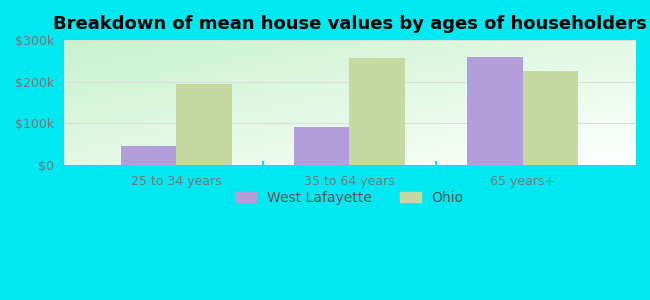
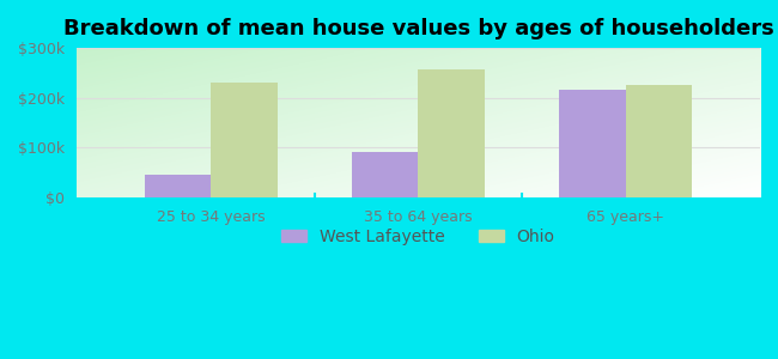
Ohio/25 to 34 years: $195k -> $230k
West Lafayette/65 years+: $260k -> $215k
